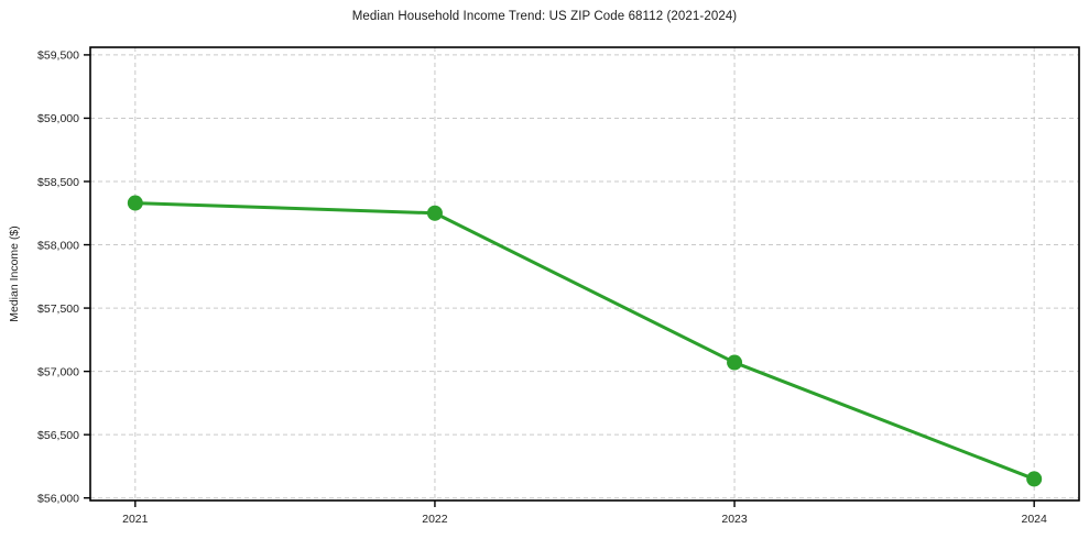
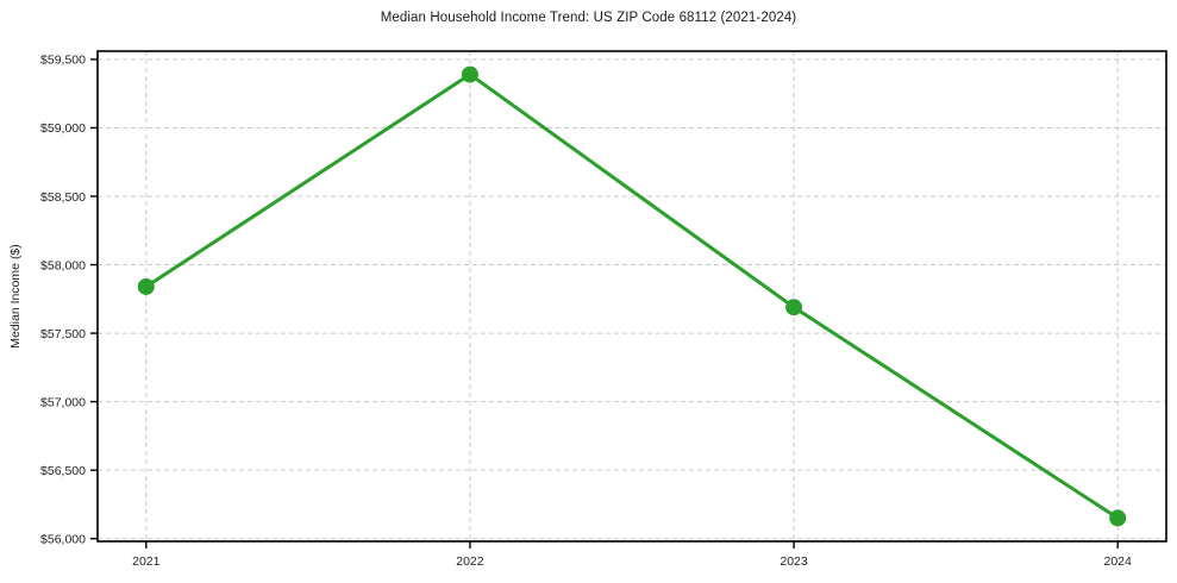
2021: $58330 -> $57840
2022: $58250 -> $59390
2023: $57070 -> $57690
